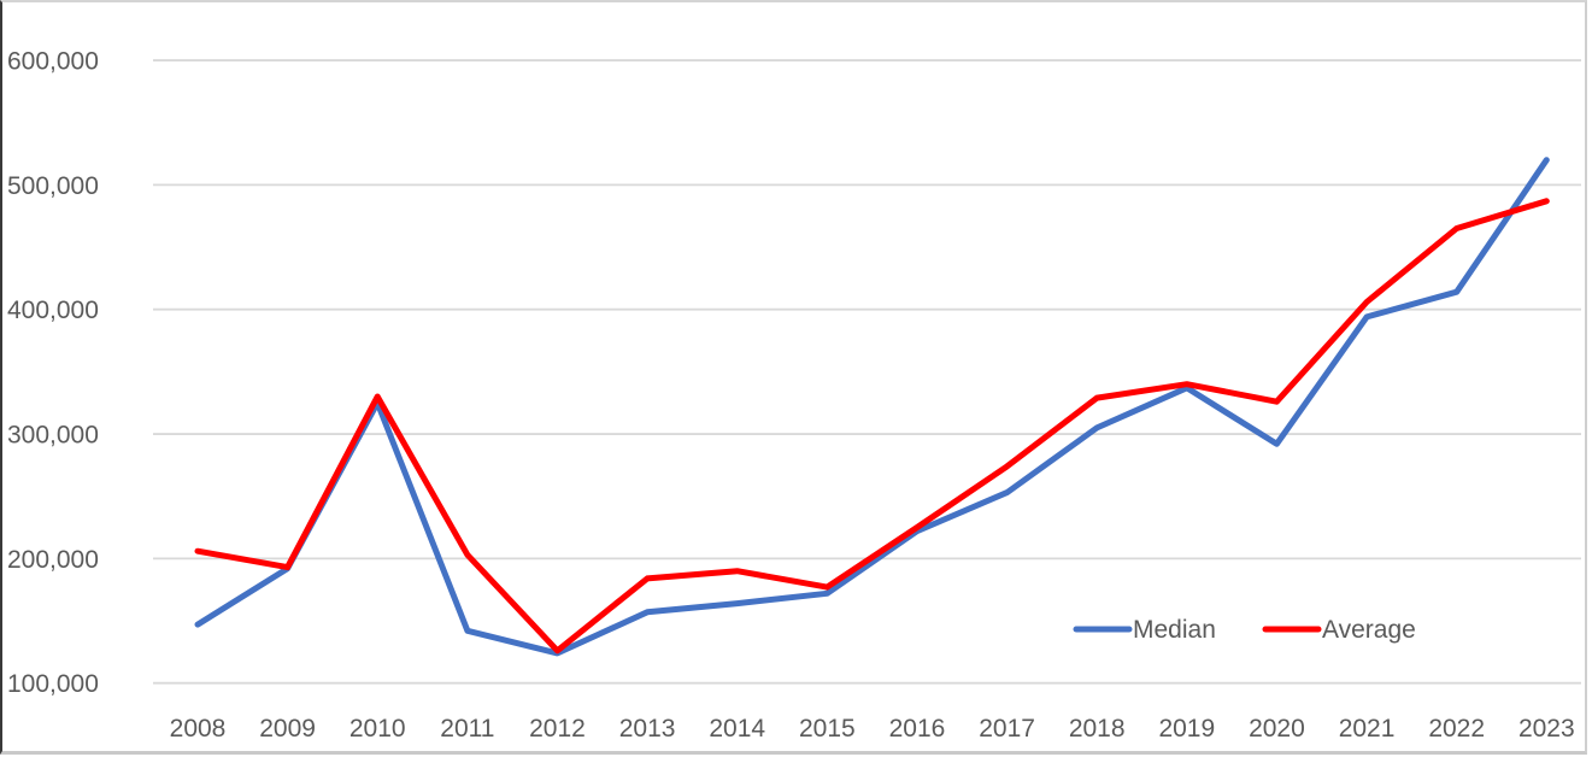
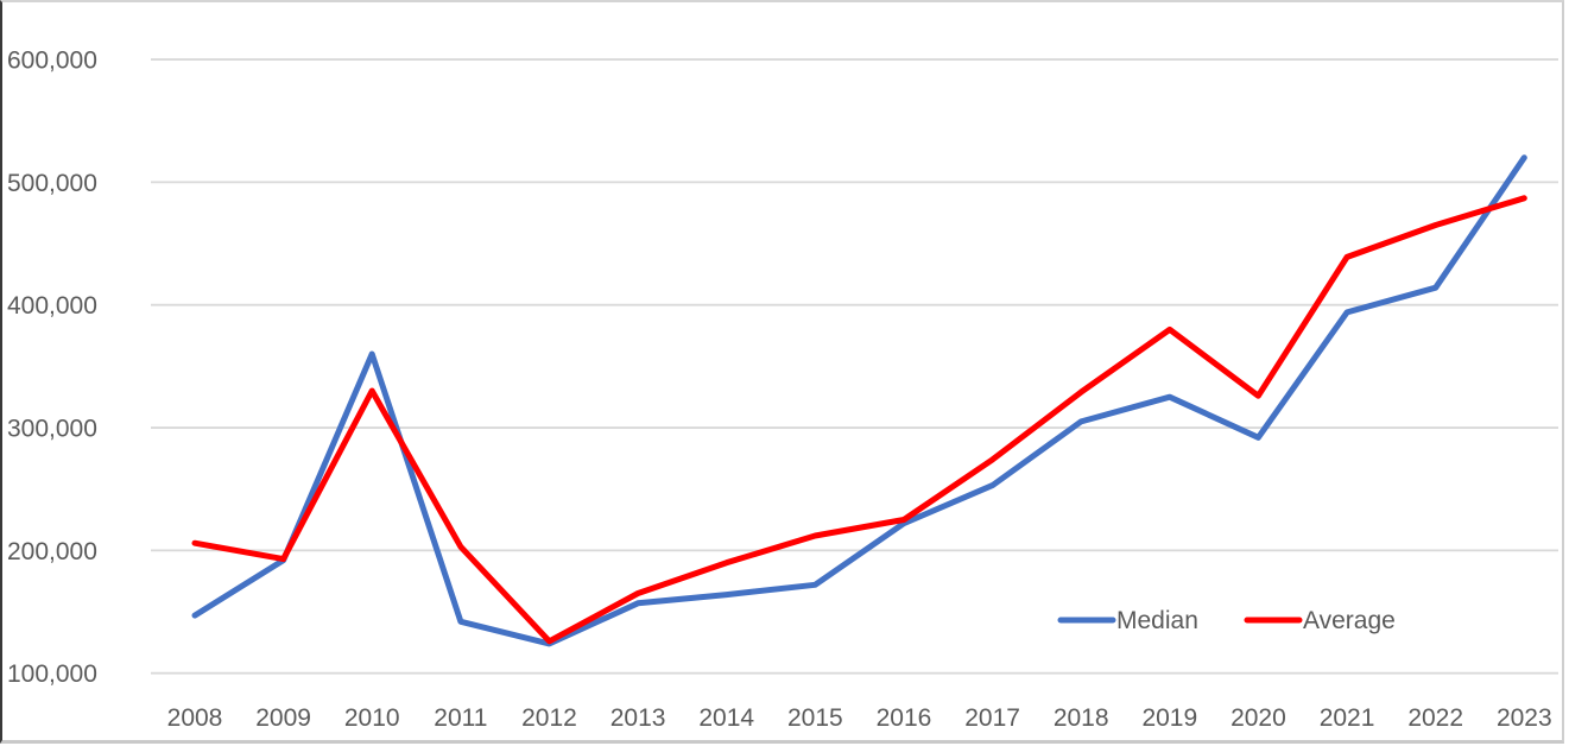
Median/2010: 325000 -> 360000
Average/2013: 184000 -> 165000
Average/2015: 177000 -> 212000
Median/2019: 337000 -> 325000
Average/2019: 340000 -> 380000
Average/2021: 406000 -> 439000
